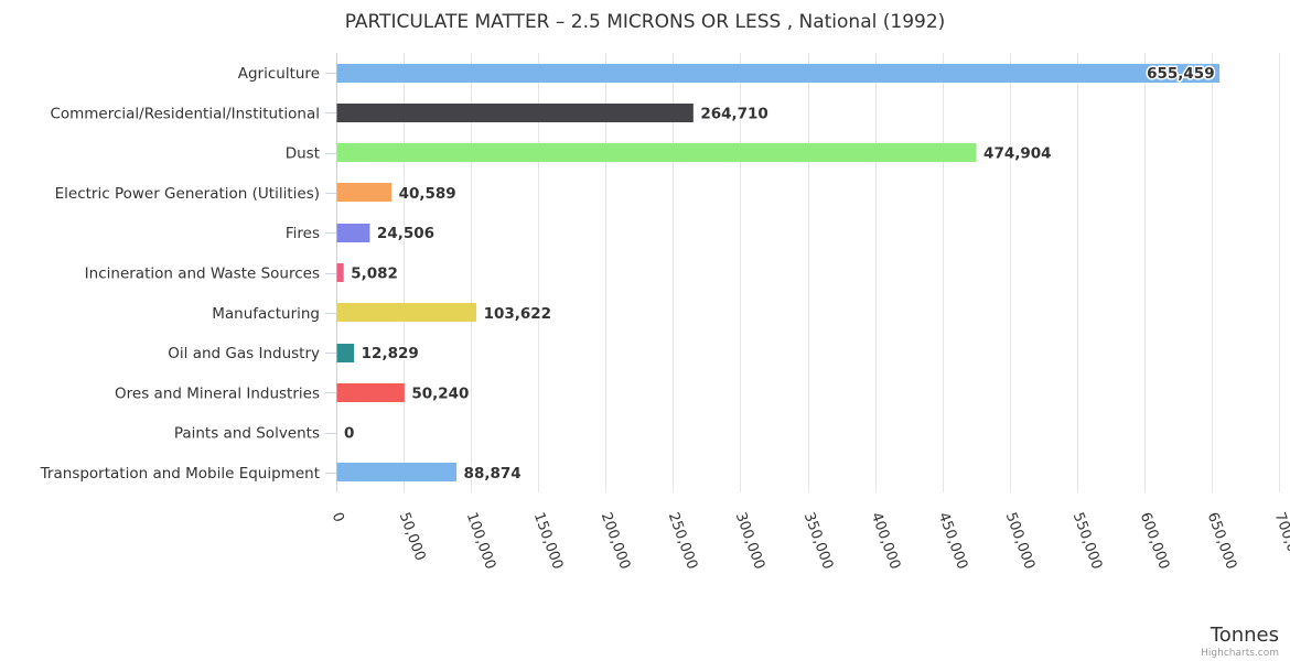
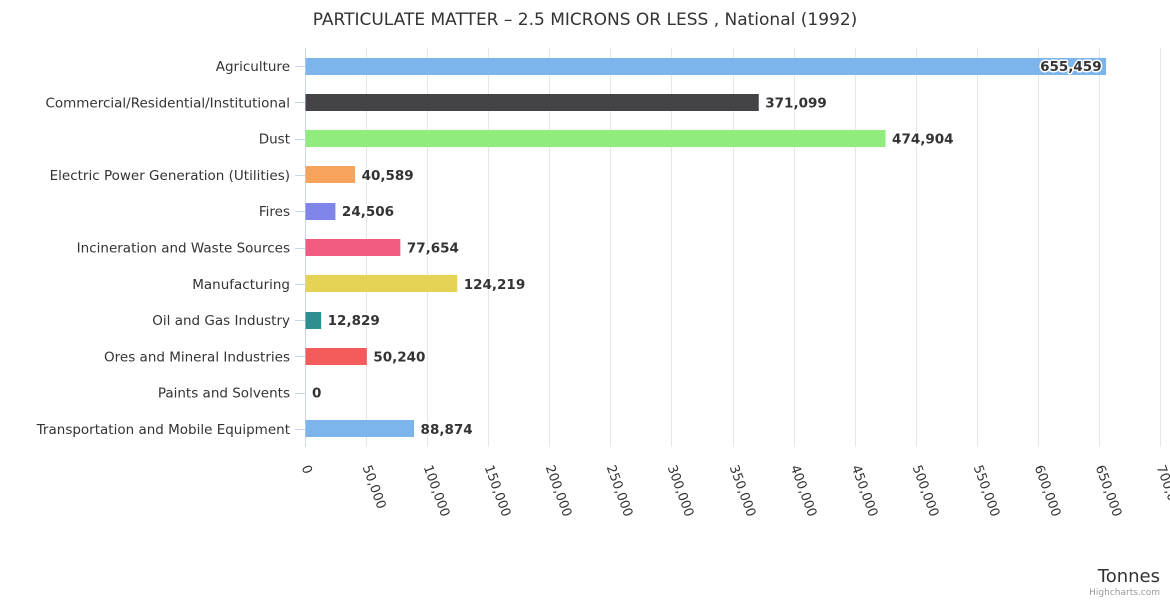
Commercial/Residential/Institutional: 264,710 -> 371,099
Incineration and Waste Sources: 5,082 -> 77,654
Manufacturing: 103,622 -> 124,219
